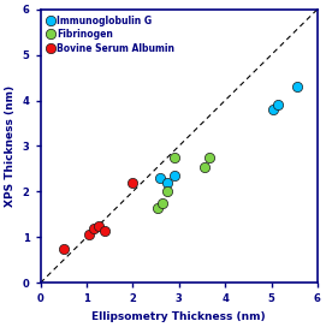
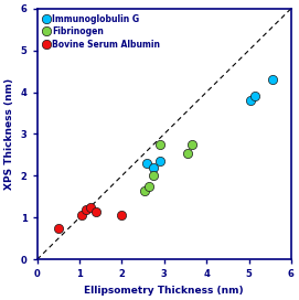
Bovine Serum Albumin/2: 2.20 -> 1.05
